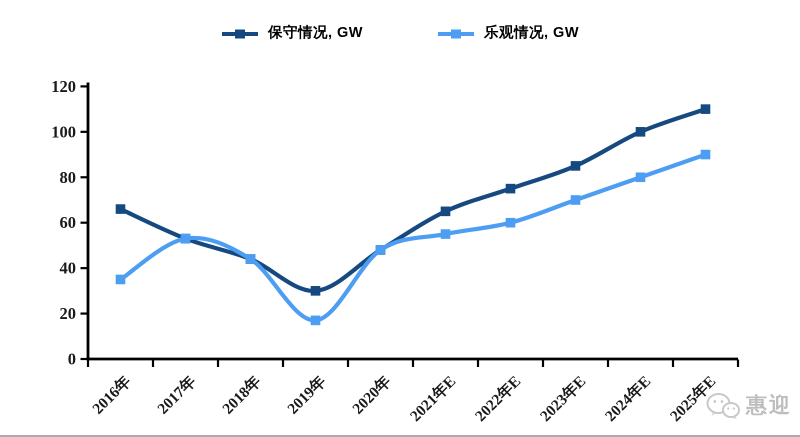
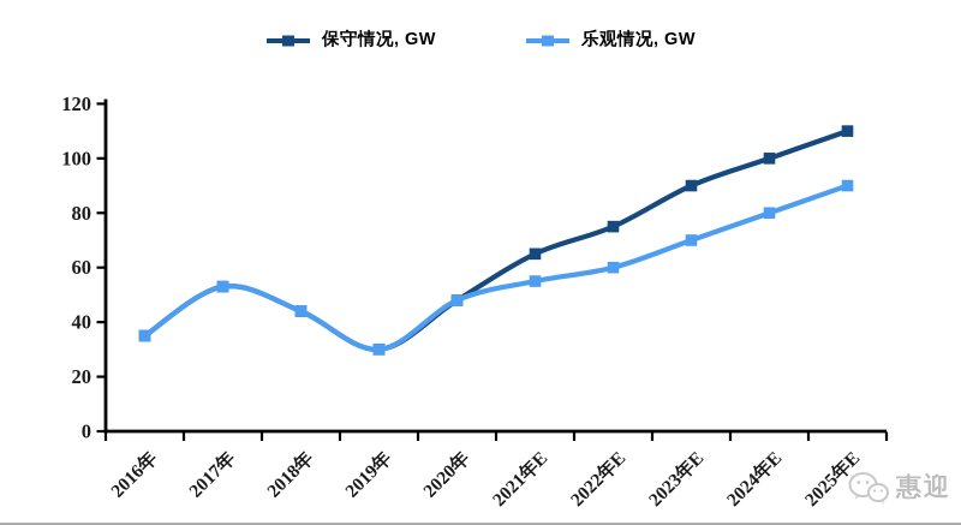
保守情况, GW/2016年: 66 -> 35
乐观情况, GW/2019年: 17 -> 30
保守情况, GW/2023年E: 85 -> 90
